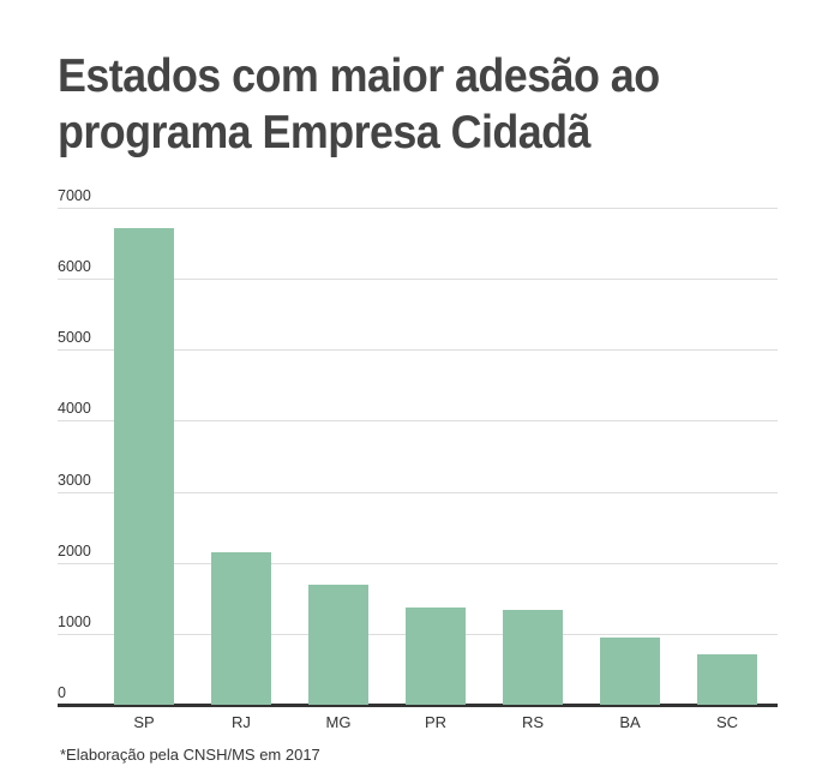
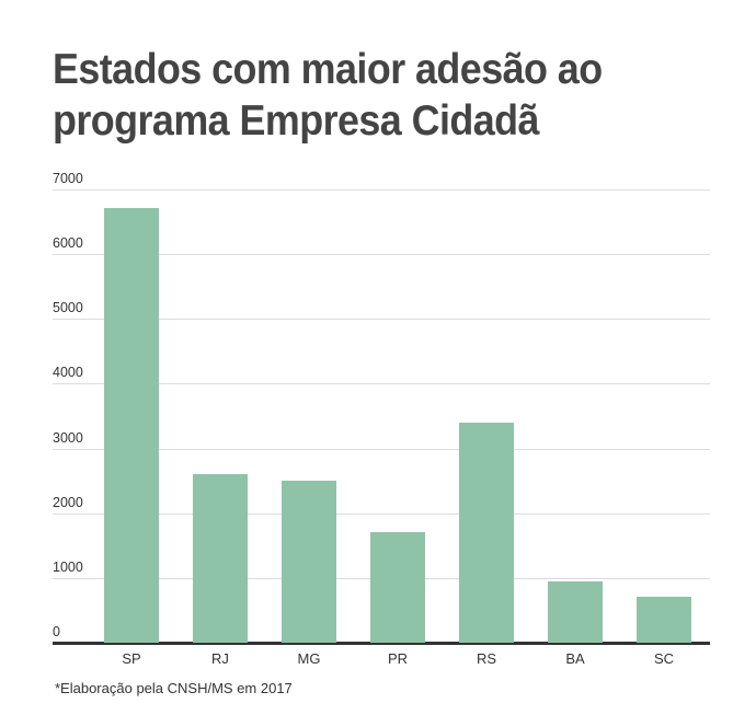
RJ: 2200 -> 2600
MG: 1700 -> 2500
PR: 1400 -> 1700
RS: 1300 -> 3400
